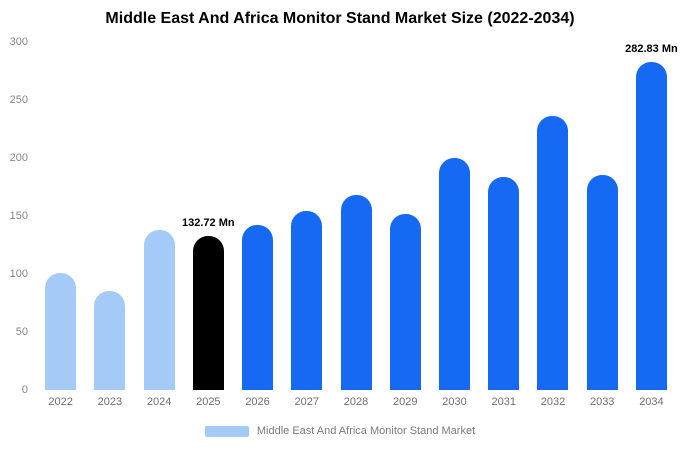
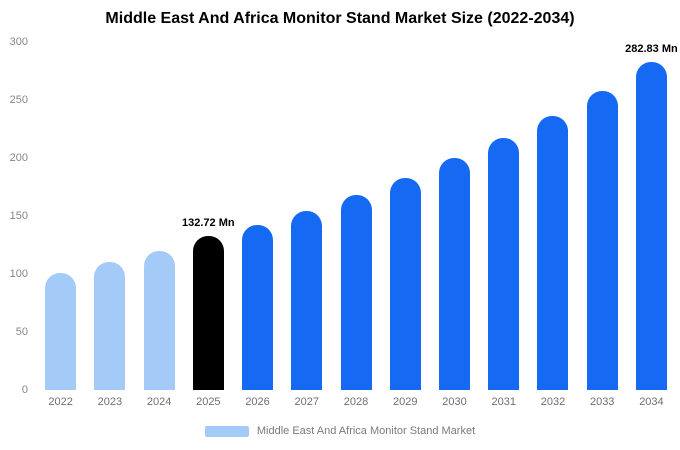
2023: 85 -> 110
2024: 138 -> 120
2029: 152 -> 183
2031: 184 -> 217
2033: 185 -> 258
